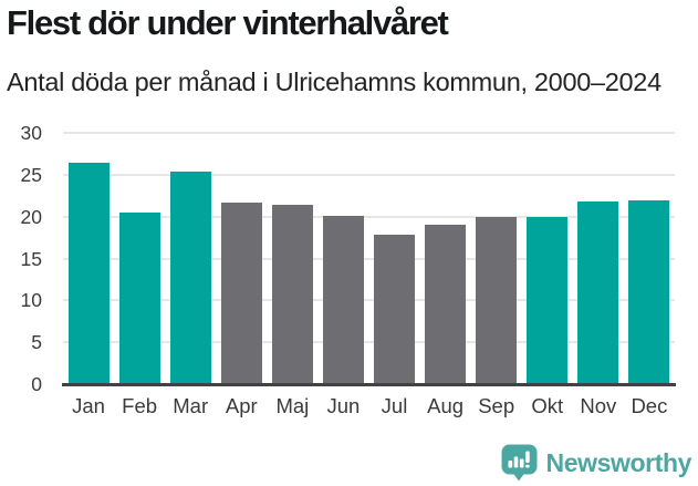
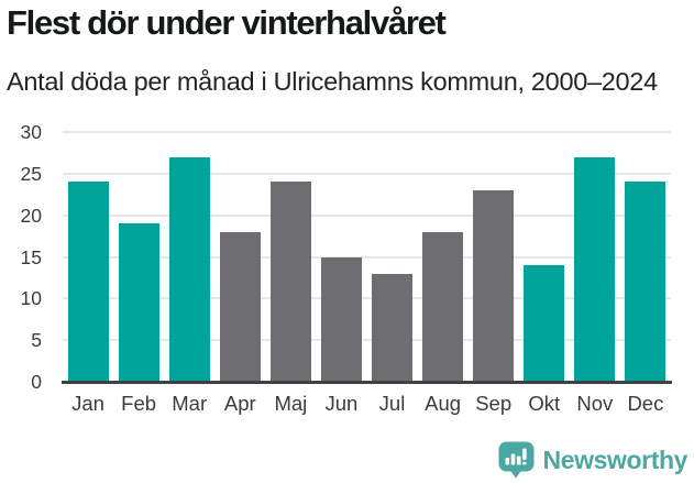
Jan: 26 -> 24
Feb: 20 -> 19
Mar: 25 -> 27
Apr: 22 -> 18
Maj: 21 -> 24
Jun: 20 -> 15
Jul: 18 -> 13
Aug: 19 -> 18
Sep: 20 -> 23
Okt: 20 -> 14
Nov: 22 -> 27
Dec: 22 -> 24
